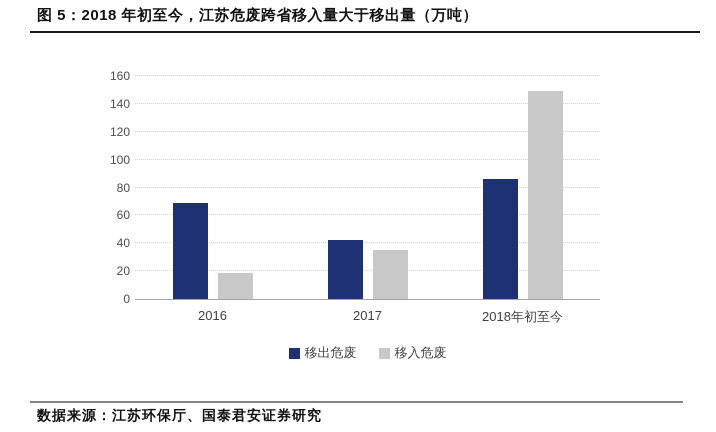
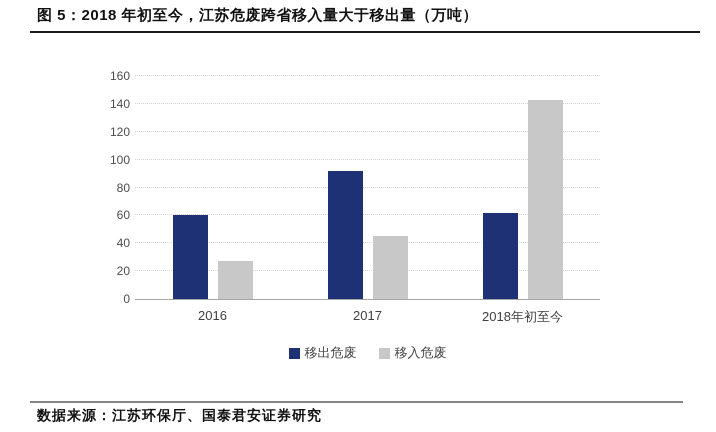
移出危废/2016: 69 -> 60
移入危废/2016: 19 -> 27
移出危废/2017: 42 -> 92
移入危废/2017: 35 -> 45
移出危废/2018年初至今: 86 -> 62
移入危废/2018年初至今: 149 -> 143
